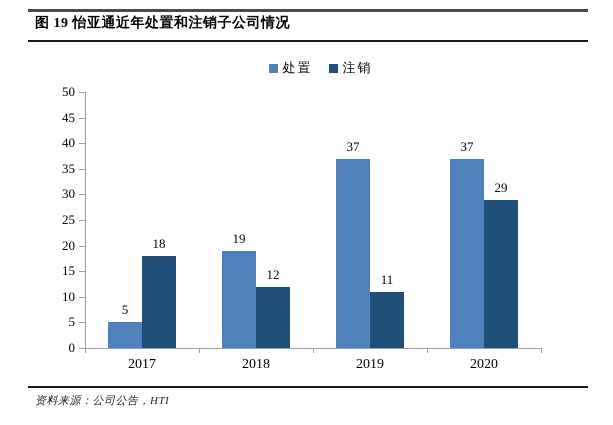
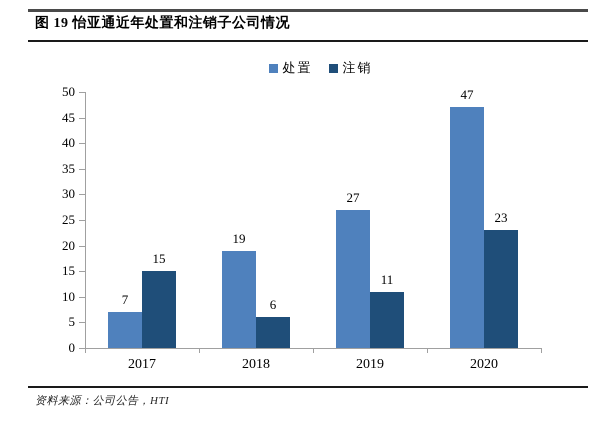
处置/2017: 5 -> 7
注销/2017: 18 -> 15
注销/2018: 12 -> 6
处置/2019: 37 -> 27
处置/2020: 37 -> 47
注销/2020: 29 -> 23
